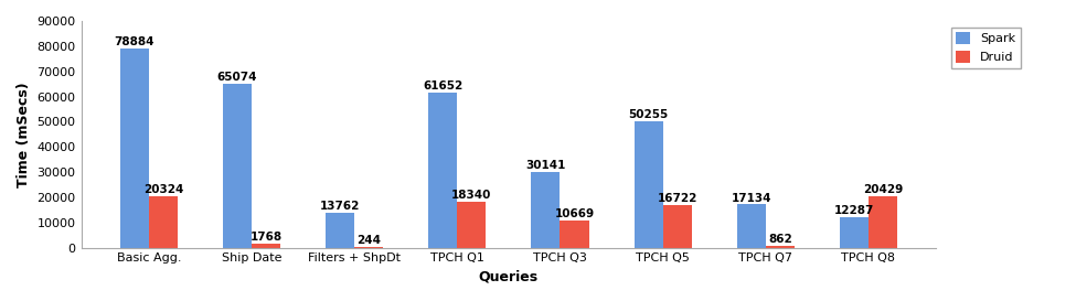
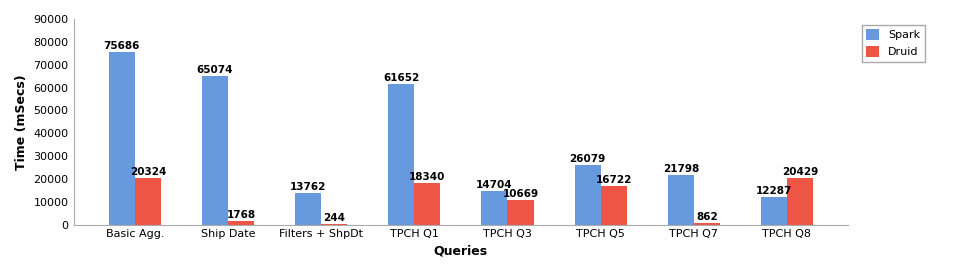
Spark/Basic Agg.: 78884 -> 75686
Spark/TPCH Q3: 30141 -> 14704
Spark/TPCH Q5: 50255 -> 26079
Spark/TPCH Q7: 17134 -> 21798
